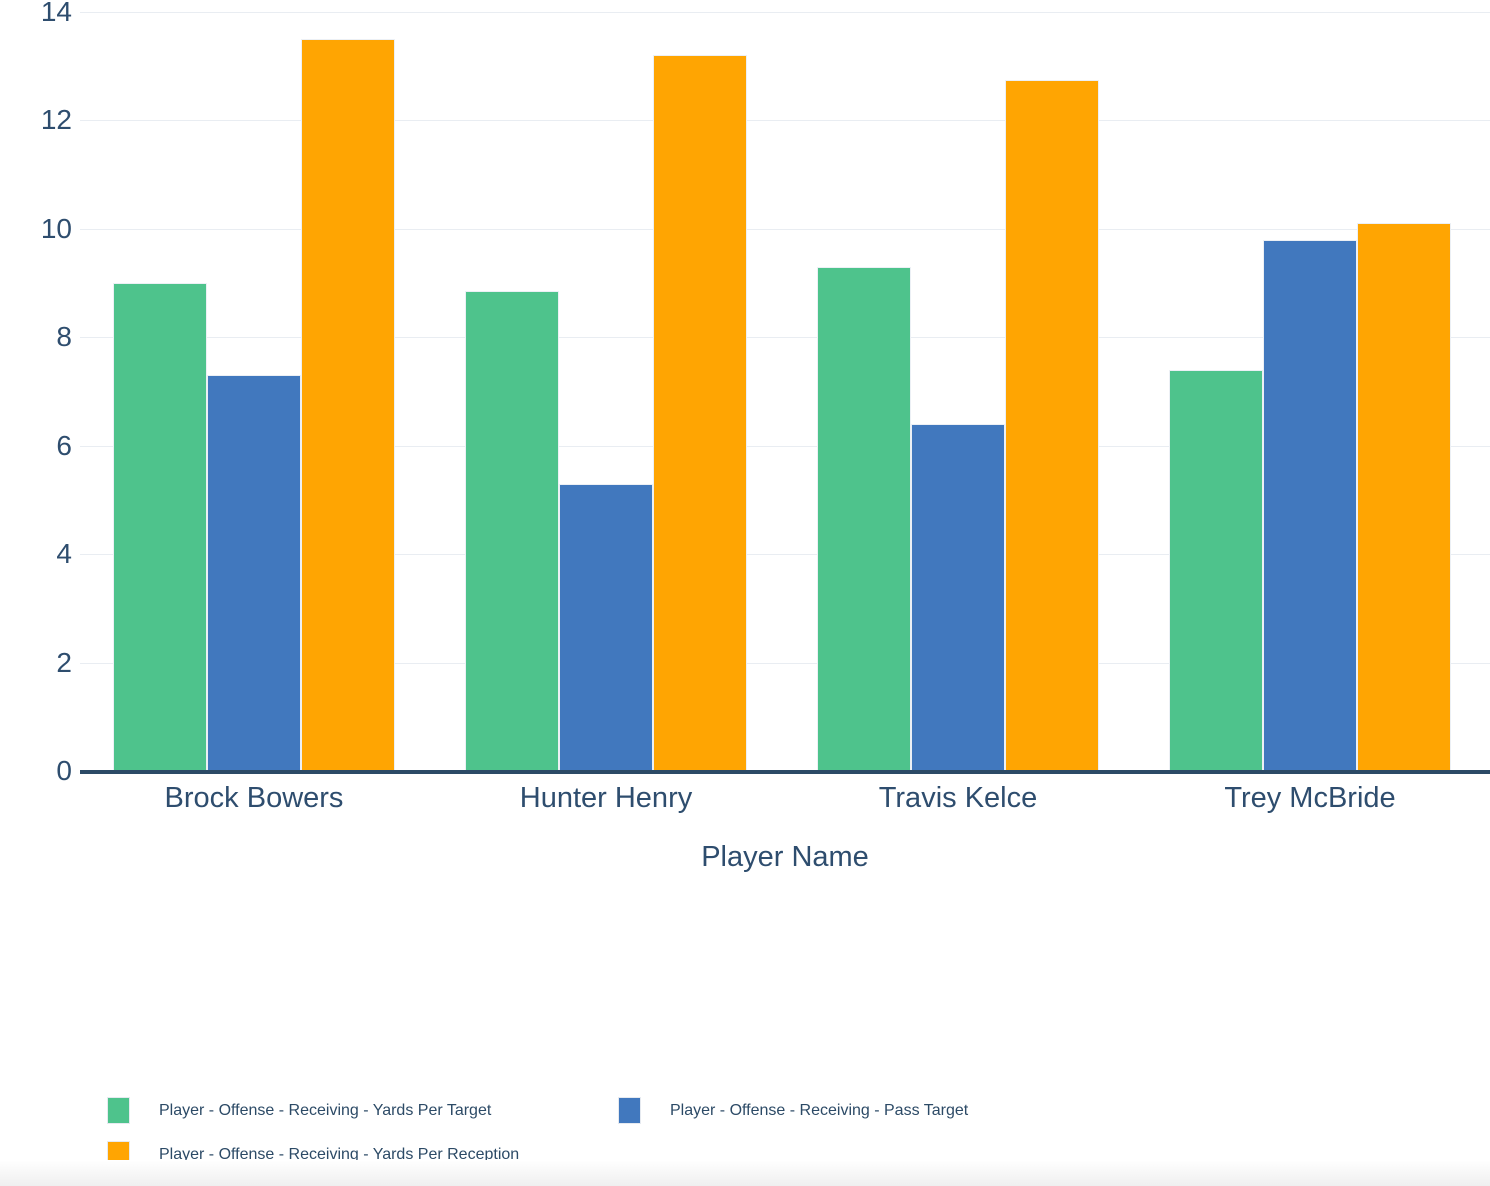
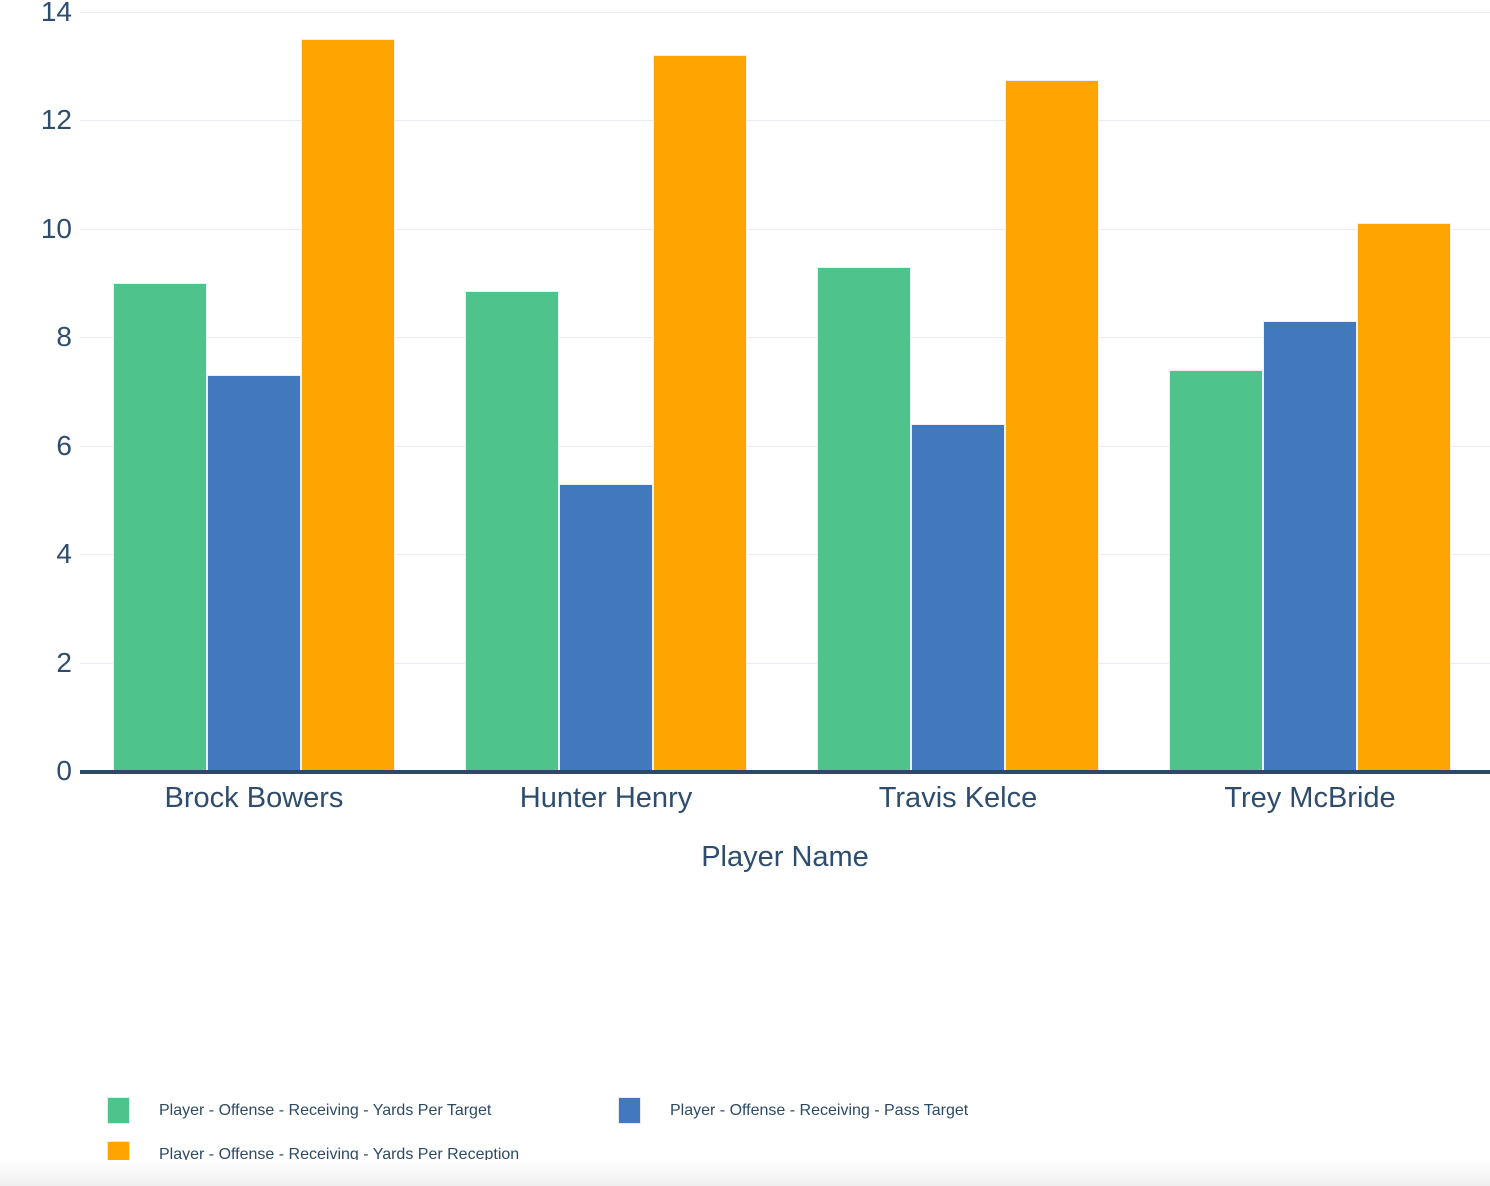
Player - Offense - Receiving - Pass Target/Trey McBride: 9.8 -> 8.3
